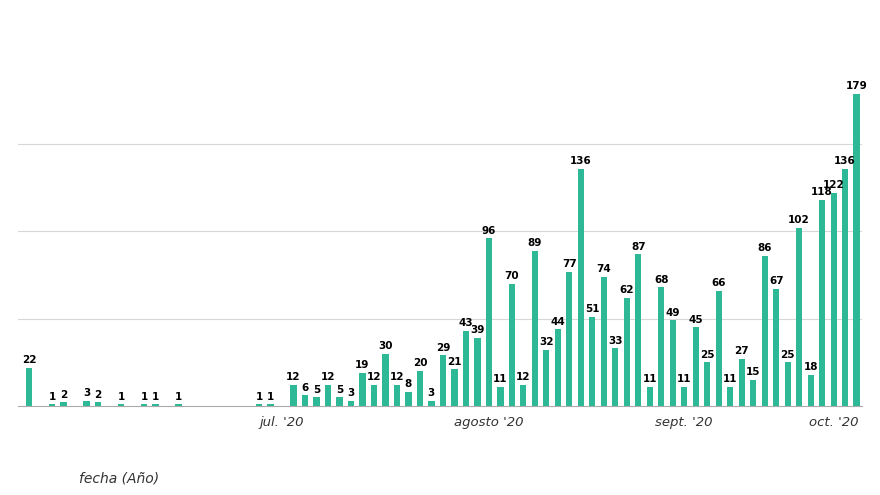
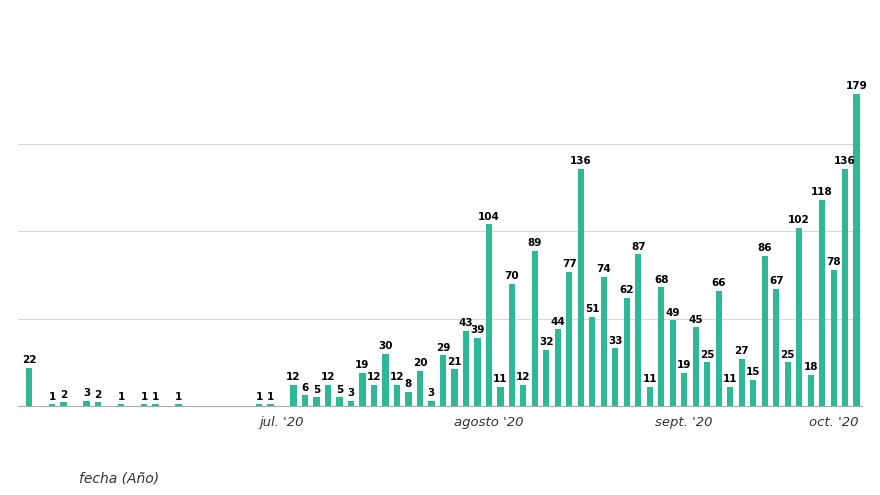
agosto '20: 96 -> 104
sept. '20: 11 -> 19
oct. '20: 122 -> 78
